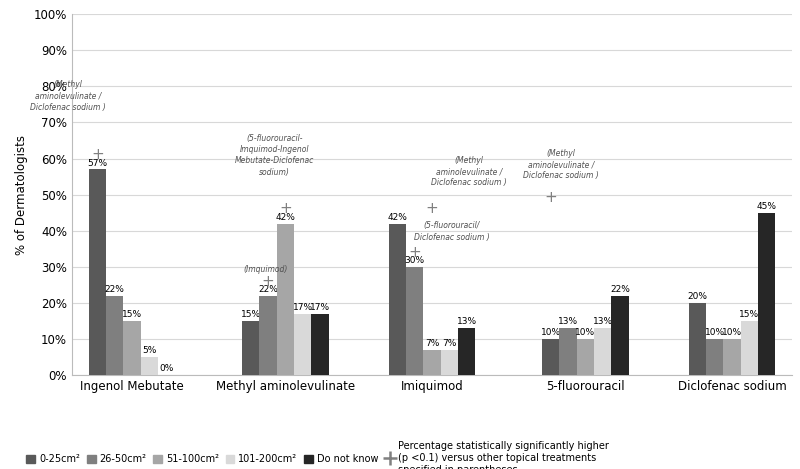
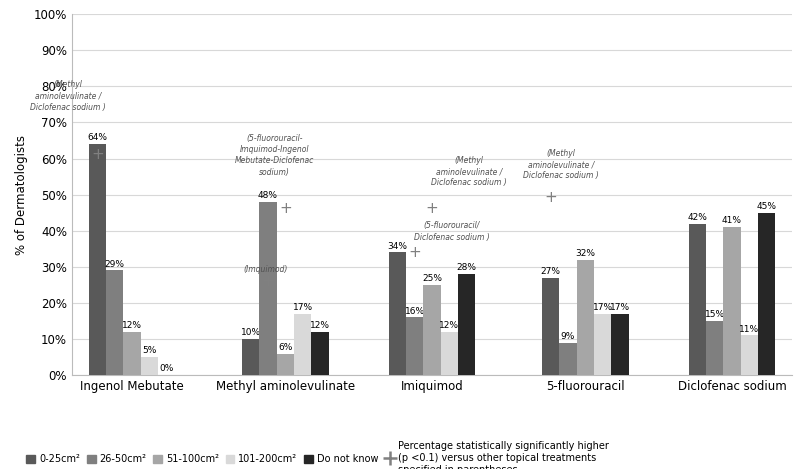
0-25cm²/Ingenol Mebutate: 57% -> 64%
26-50cm²/Ingenol Mebutate: 22% -> 29%
51-100cm²/Ingenol Mebutate: 15% -> 12%
0-25cm²/Methyl aminolevulinate: 15% -> 10%
26-50cm²/Methyl aminolevulinate: 22% -> 48%
51-100cm²/Methyl aminolevulinate: 42% -> 6%
Do not know/Methyl aminolevulinate: 17% -> 12%
0-25cm²/Imiquimod: 42% -> 34%
26-50cm²/Imiquimod: 30% -> 16%
51-100cm²/Imiquimod: 7% -> 25%
101-200cm²/Imiquimod: 7% -> 12%
Do not know/Imiquimod: 13% -> 28%
0-25cm²/5-fluorouracil: 10% -> 27%
26-50cm²/5-fluorouracil: 13% -> 9%
51-100cm²/5-fluorouracil: 10% -> 32%
101-200cm²/5-fluorouracil: 13% -> 17%
Do not know/5-fluorouracil: 22% -> 17%
0-25cm²/Diclofenac sodium: 20% -> 42%
26-50cm²/Diclofenac sodium: 10% -> 15%
51-100cm²/Diclofenac sodium: 10% -> 41%
101-200cm²/Diclofenac sodium: 15% -> 11%
